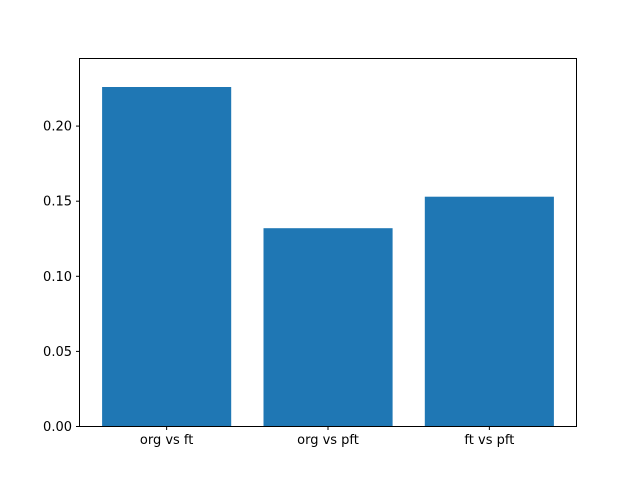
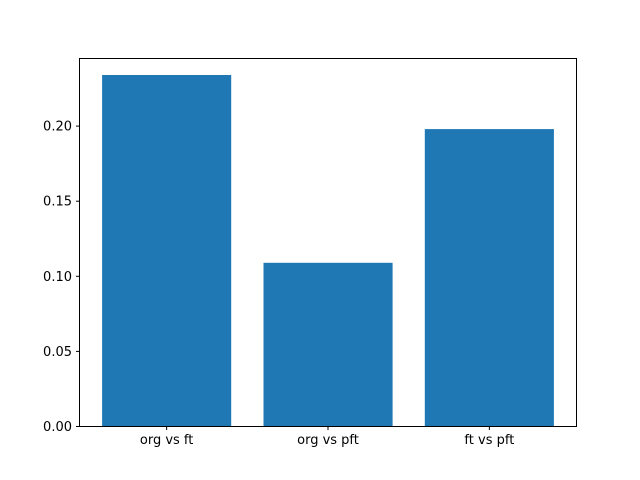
org vs ft: 0.226 -> 0.234
org vs pft: 0.132 -> 0.109
ft vs pft: 0.153 -> 0.198
